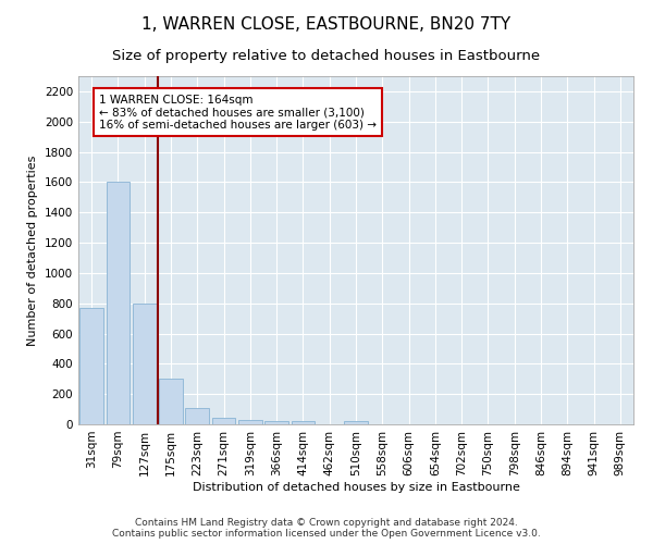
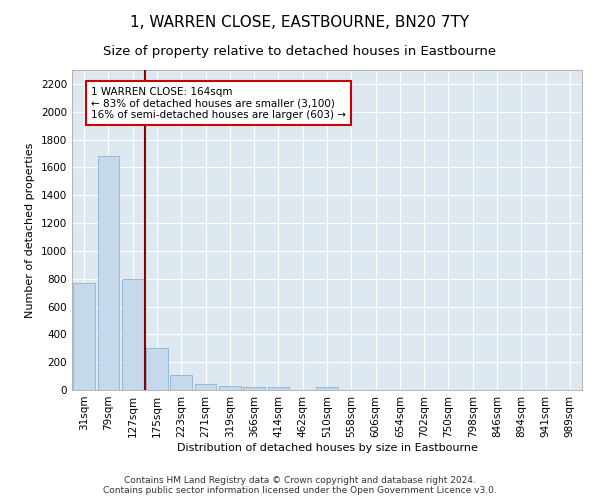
79sqm: 1600 -> 1680
